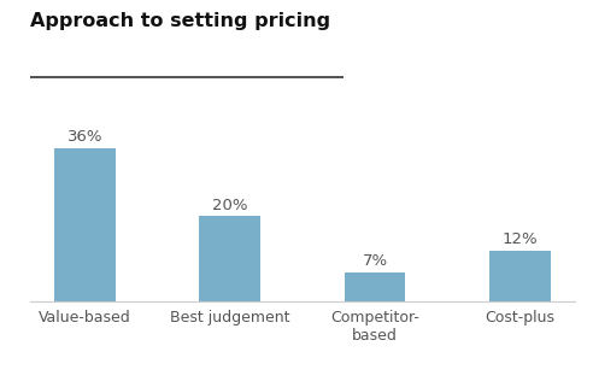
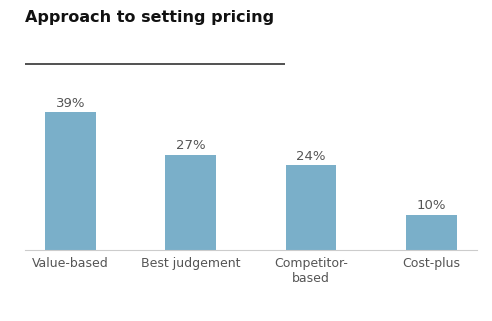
Value-based: 36% -> 39%
Best judgement: 20% -> 27%
Competitor- based: 7% -> 24%
Cost-plus: 12% -> 10%
